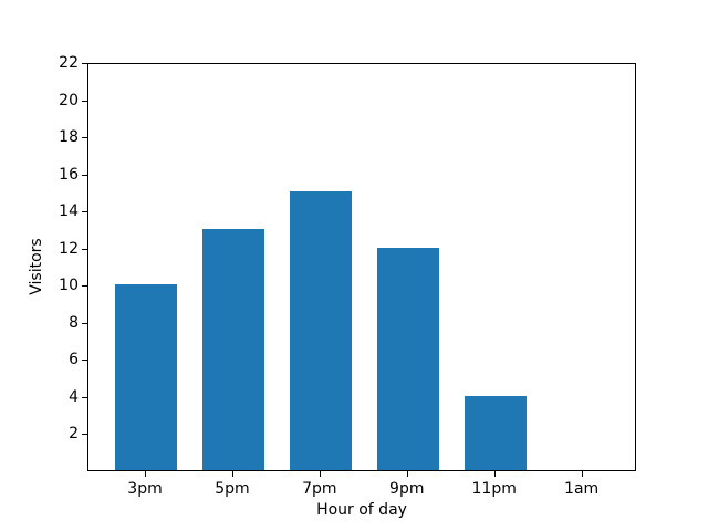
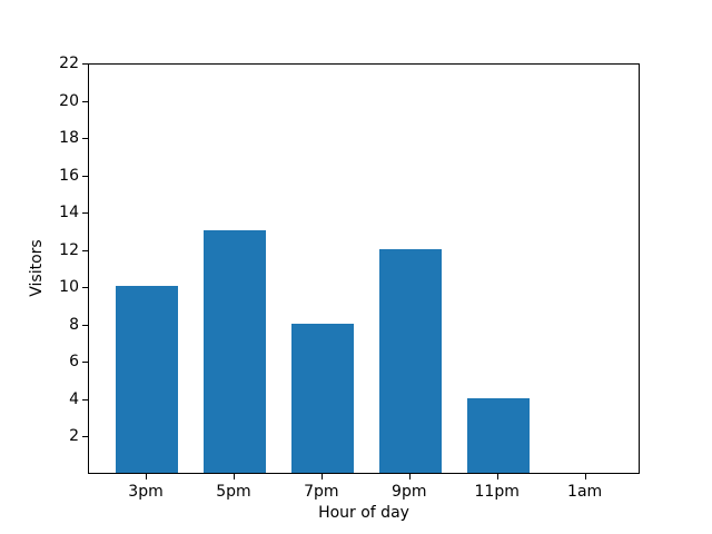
7pm: 15 -> 8
